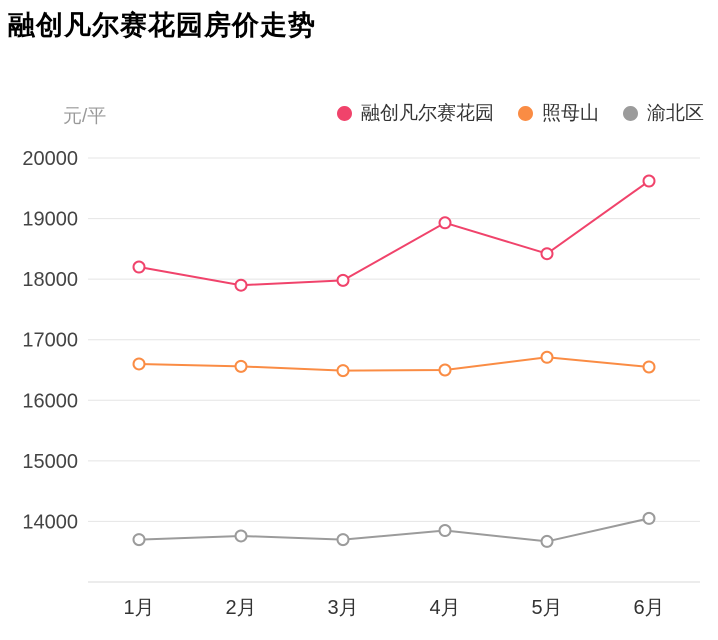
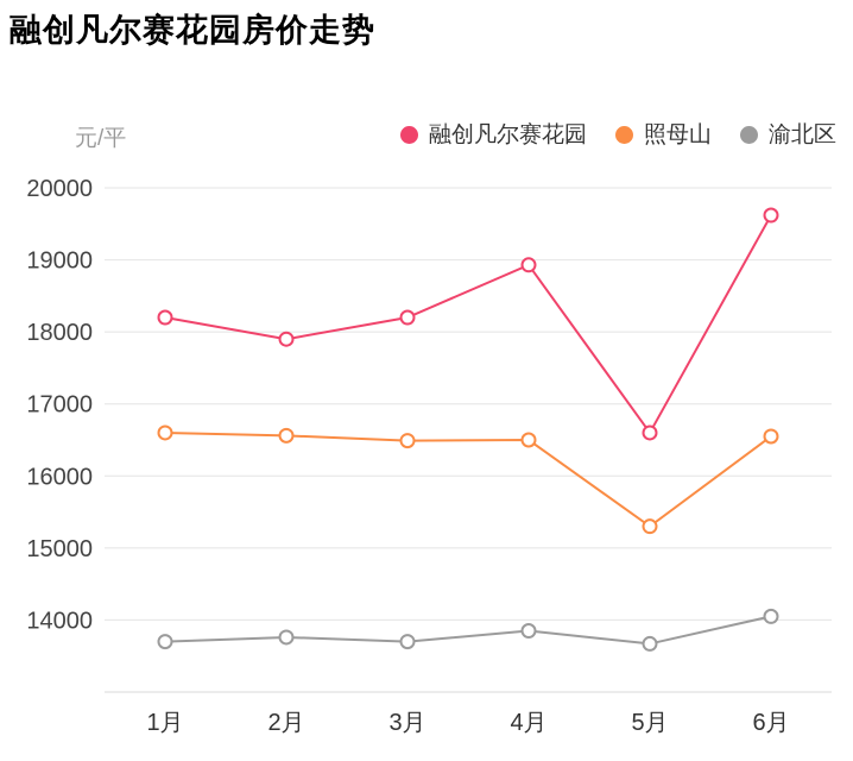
融创凡尔赛花园/3月: 18000 -> 18200
融创凡尔赛花园/5月: 18400 -> 16600
照母山/5月: 16700 -> 15300
